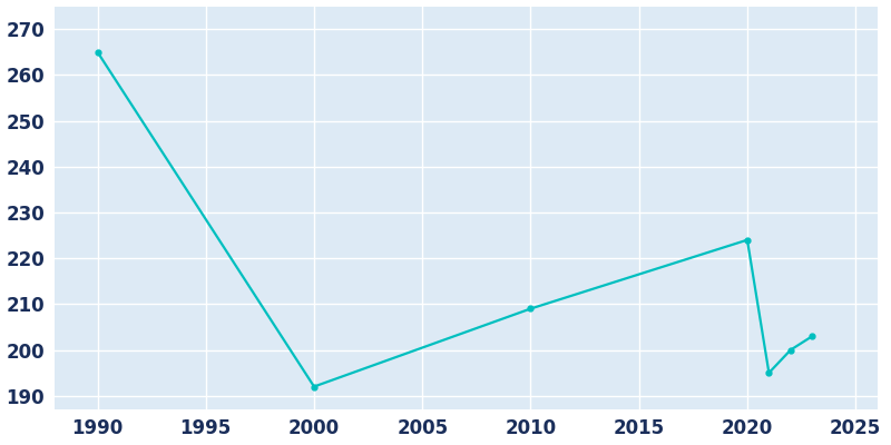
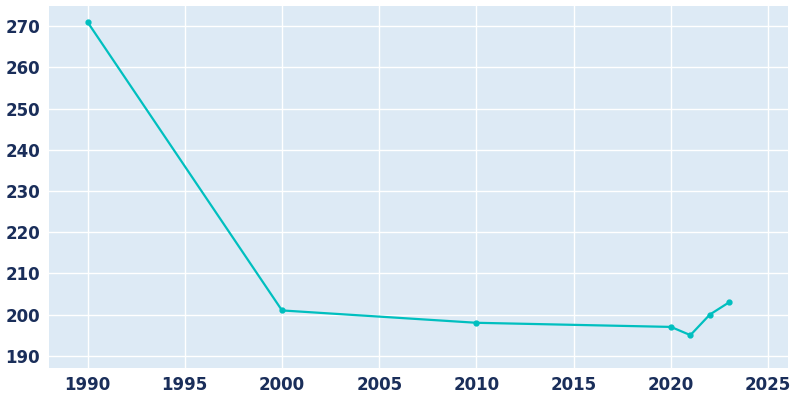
1990: 265 -> 271
2000: 192 -> 201
2010: 209 -> 198
2020: 224 -> 197
